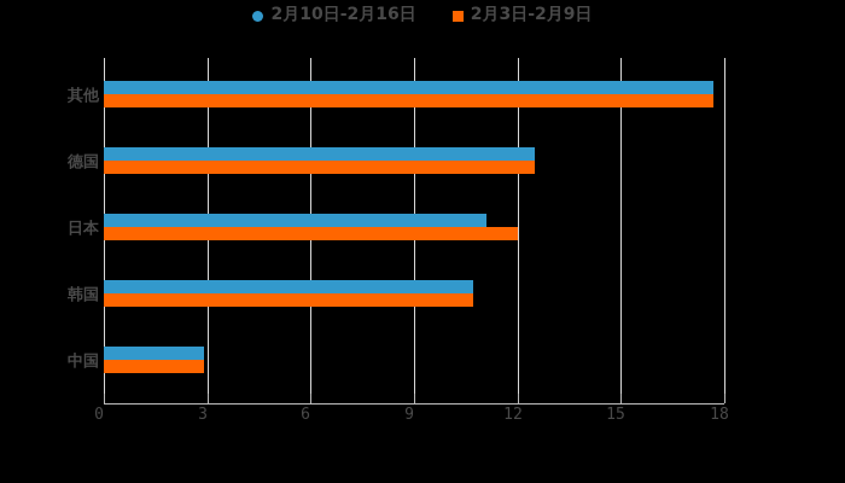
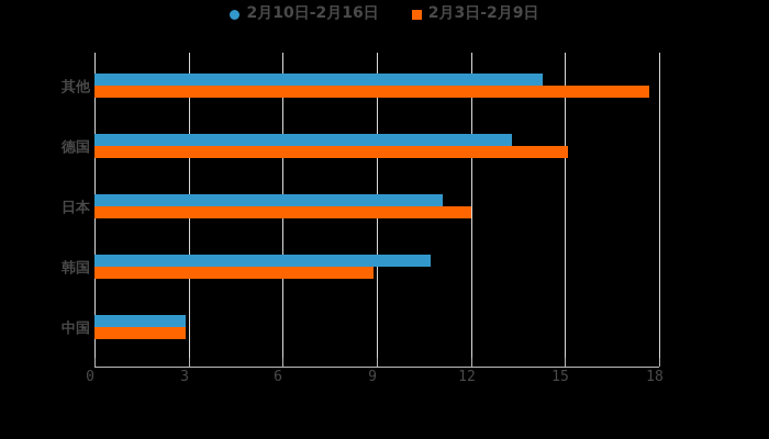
2月10日-2月16日/其他: 17.7 -> 14.3
2月10日-2月16日/德国: 12.5 -> 13.3
2月3日-2月9日/德国: 12.5 -> 15.1
2月3日-2月9日/韩国: 10.7 -> 8.9
